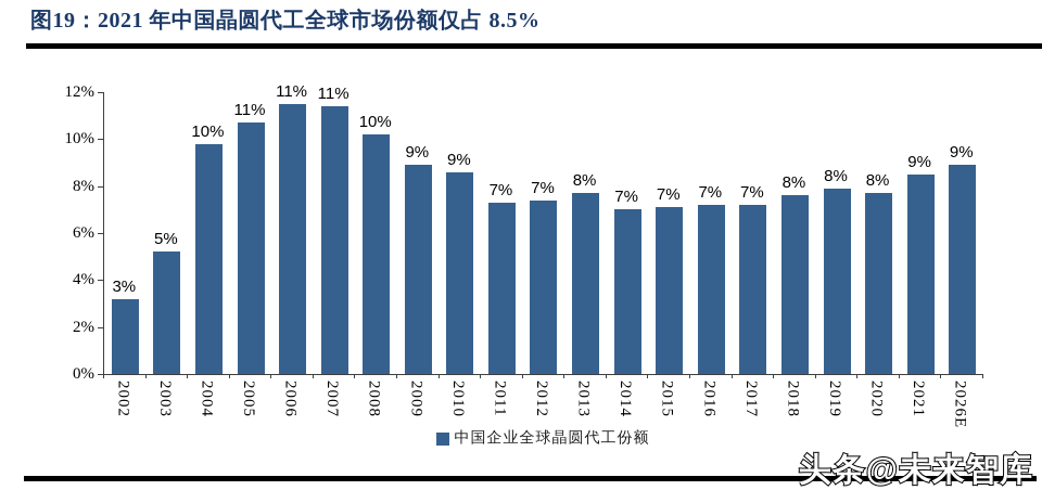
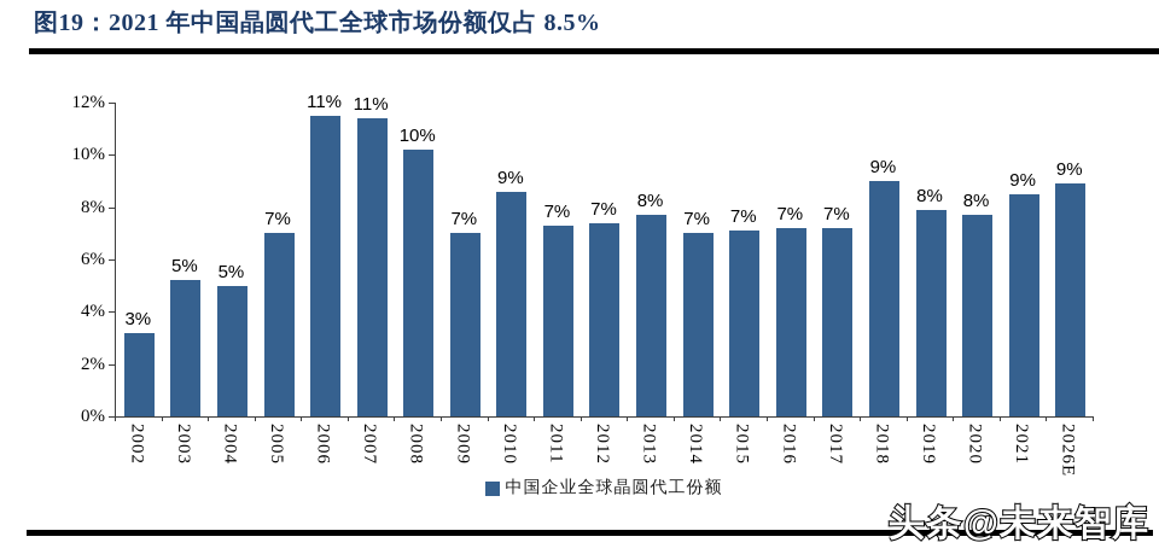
2004: 10% -> 5%
2005: 11% -> 7%
2009: 9% -> 7%
2018: 8% -> 9%
